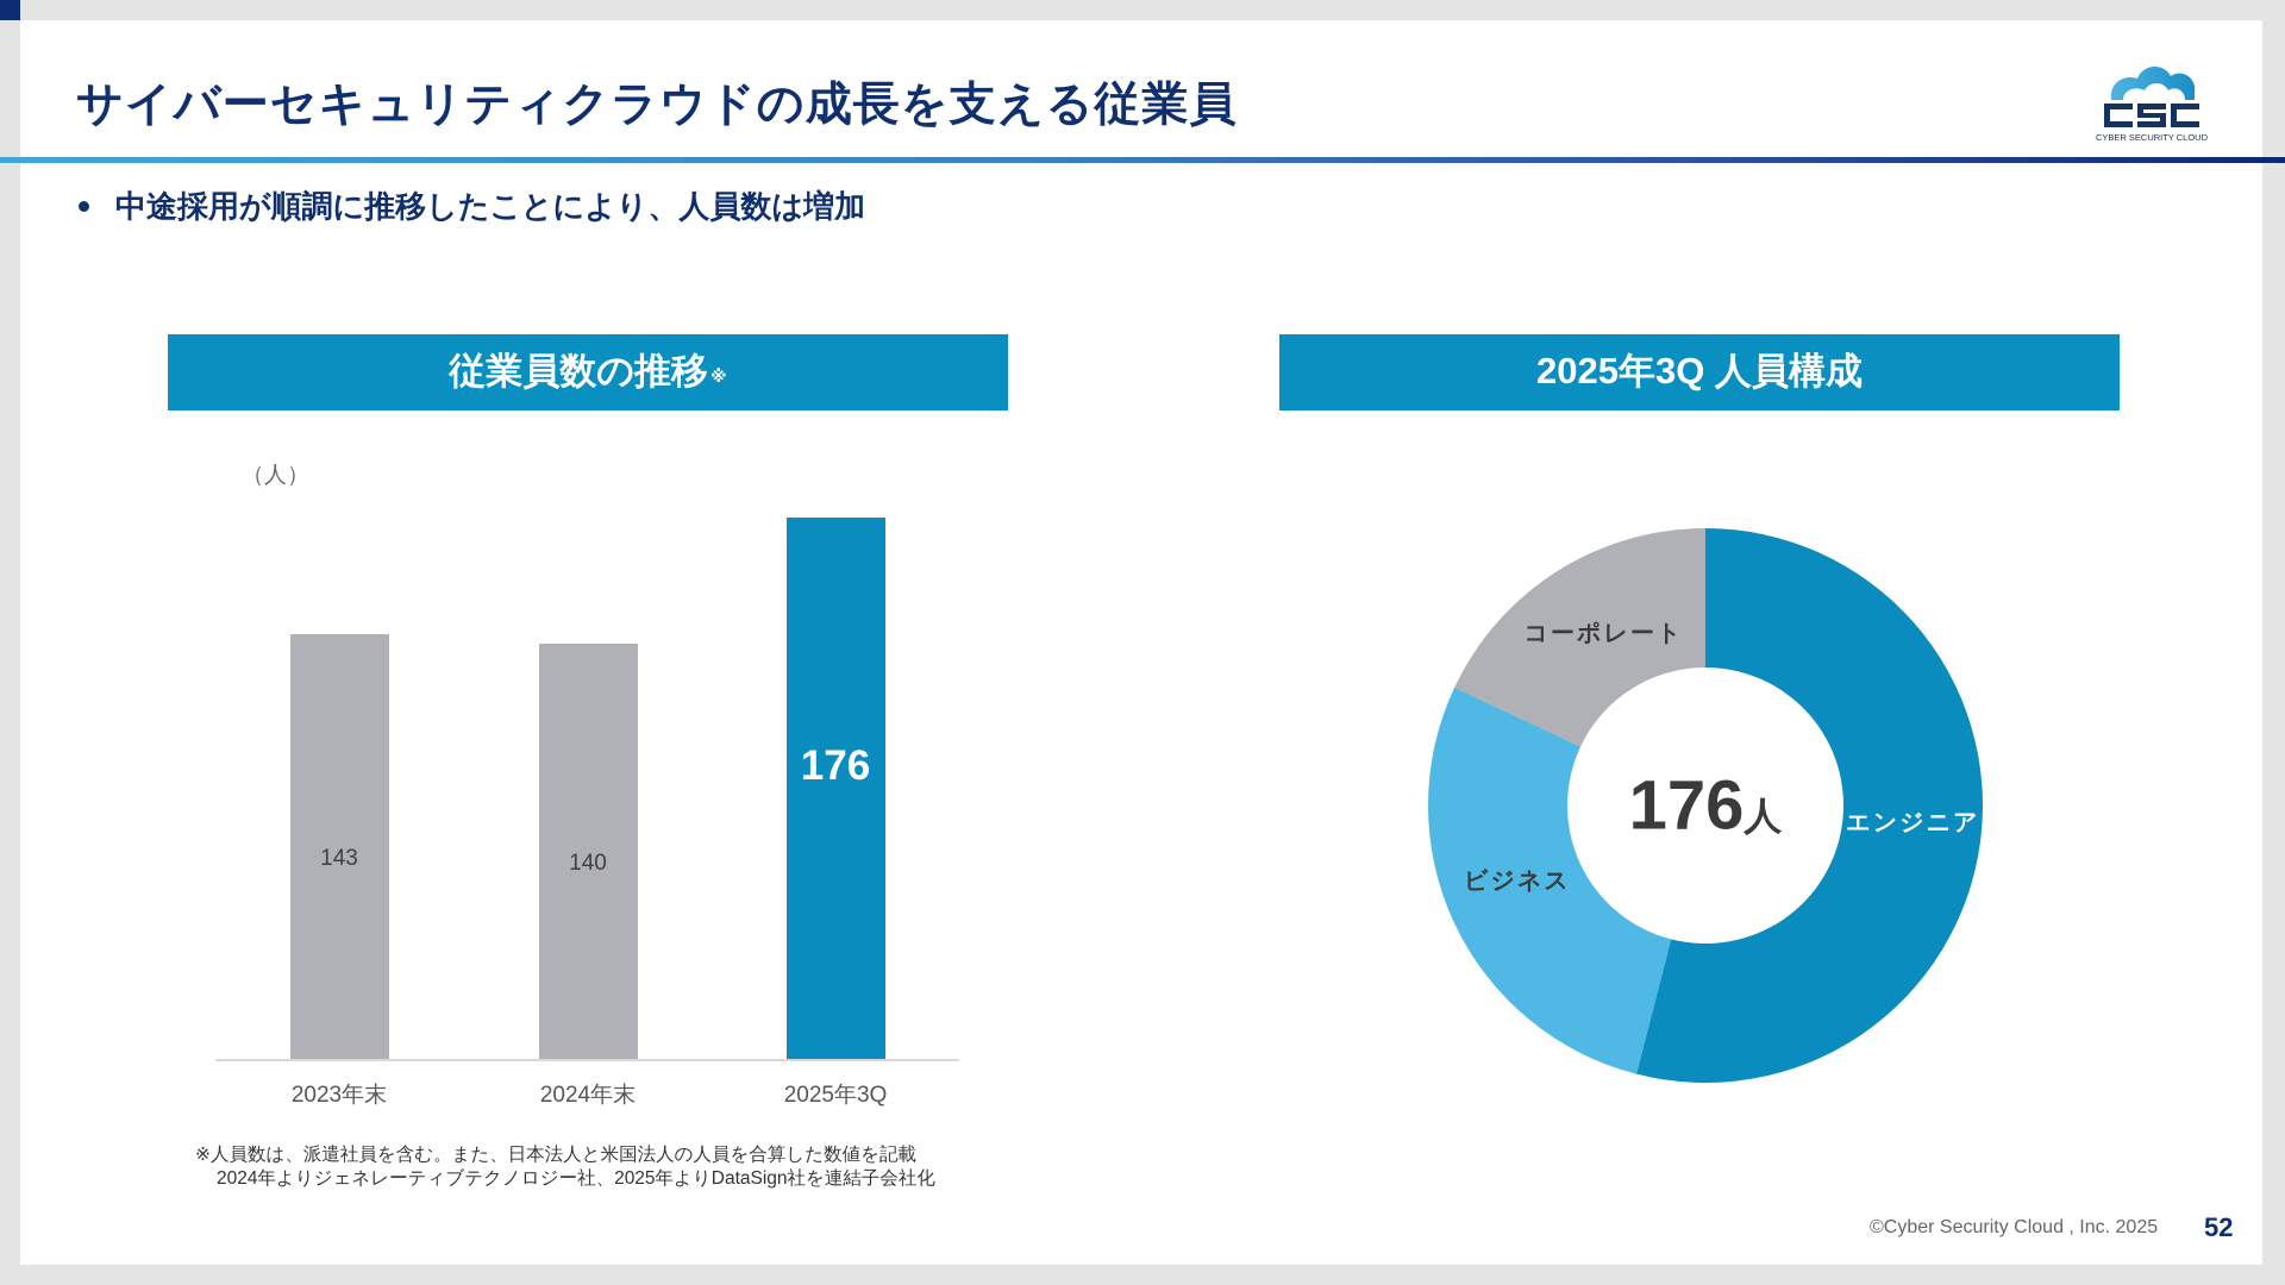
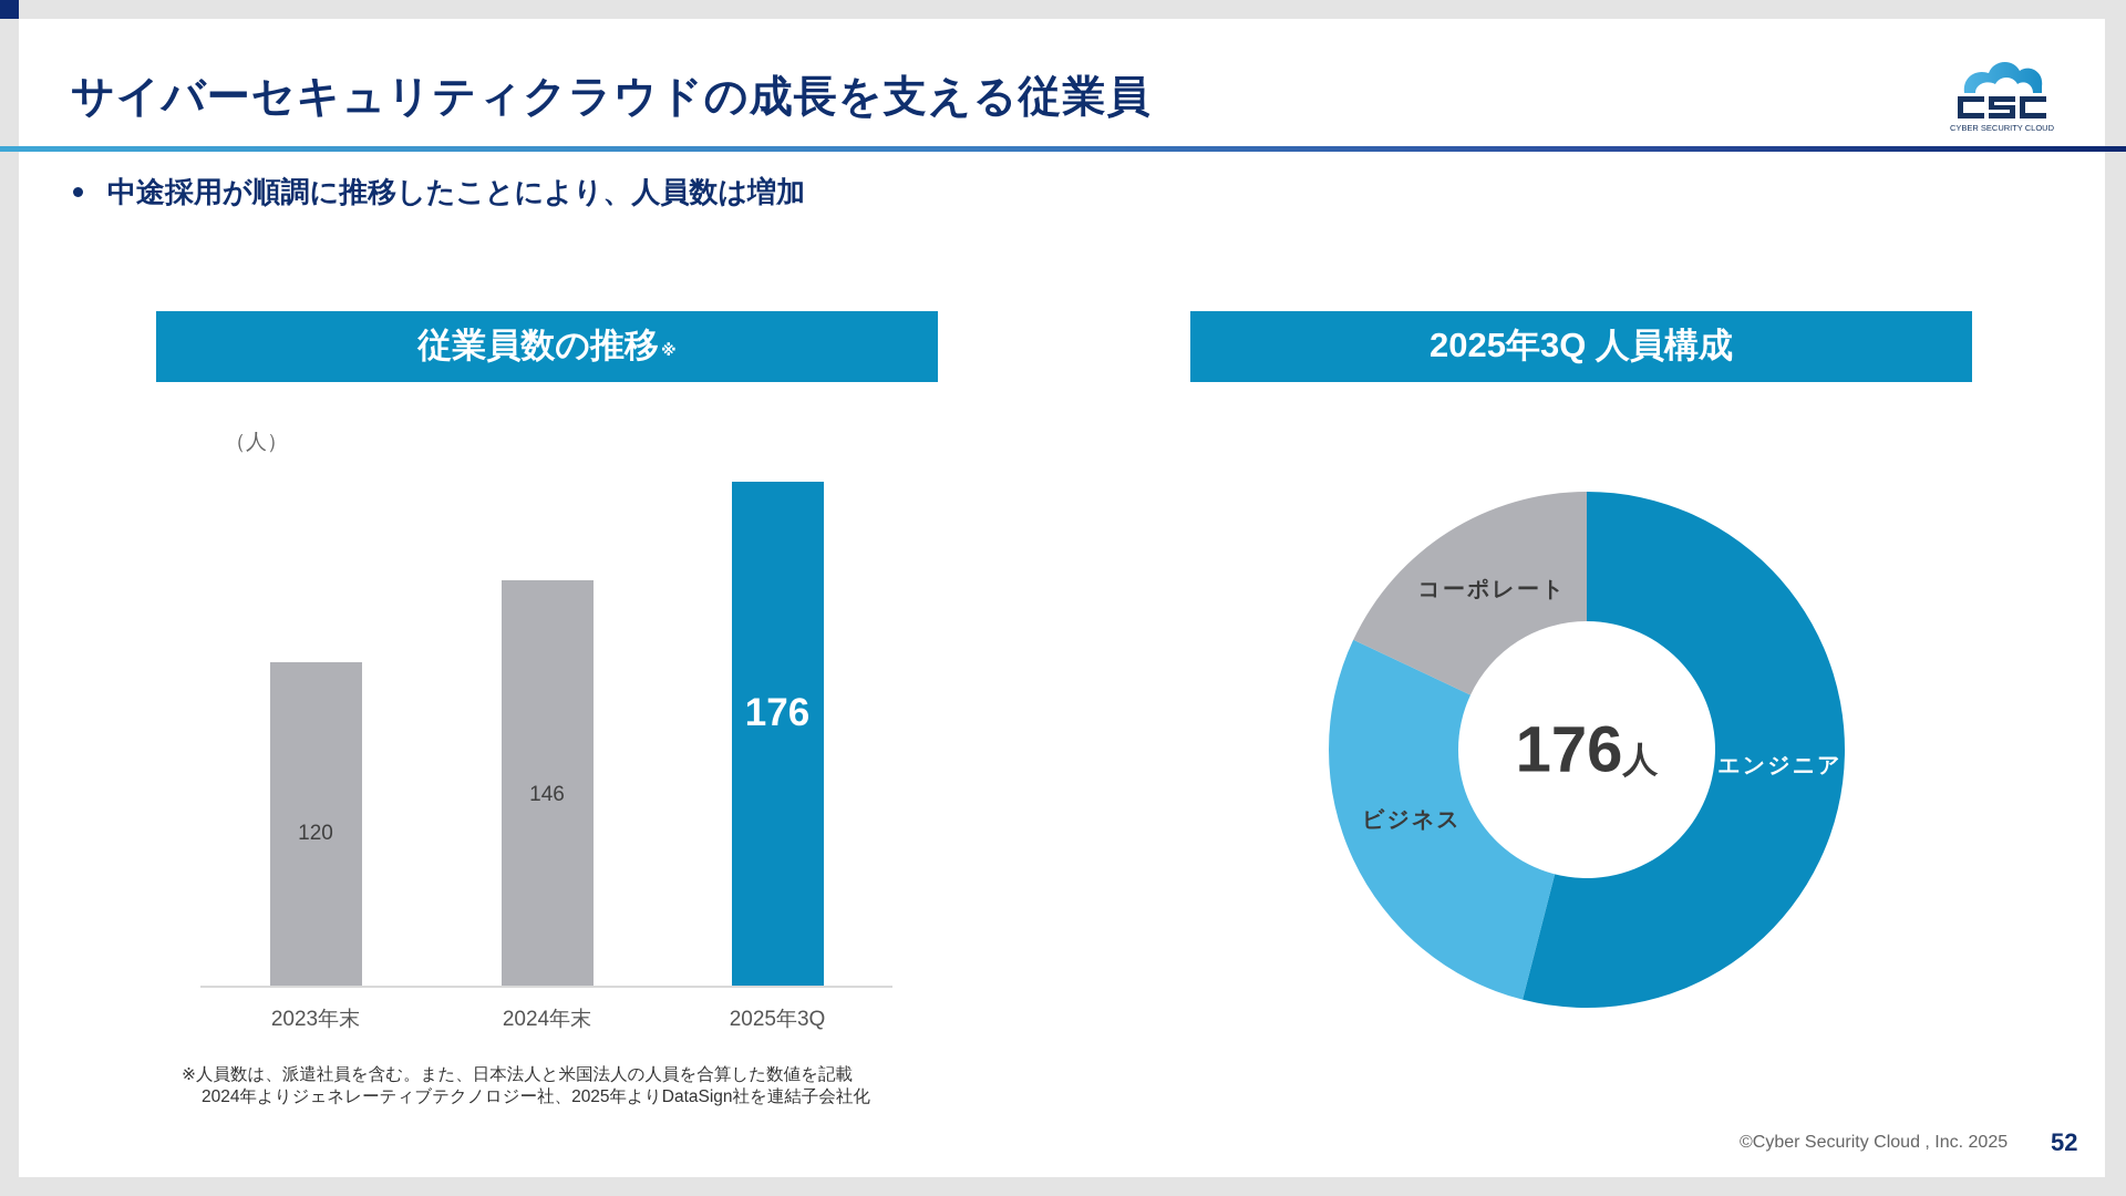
従業員数の推移※/2023年末: 143 -> 120
従業員数の推移※/2024年末: 140 -> 146
